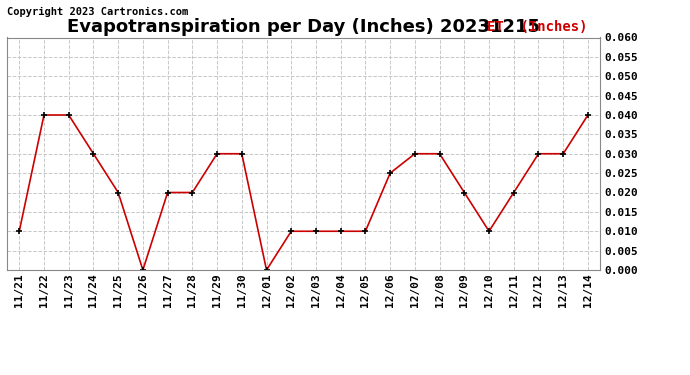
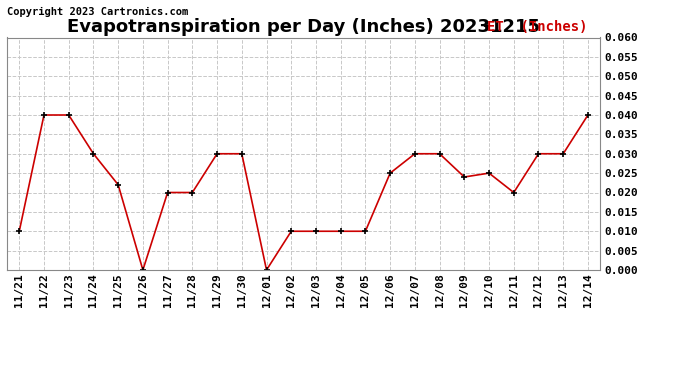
11/25: 0.020 -> 0.022
12/09: 0.020 -> 0.024
12/10: 0.010 -> 0.025
